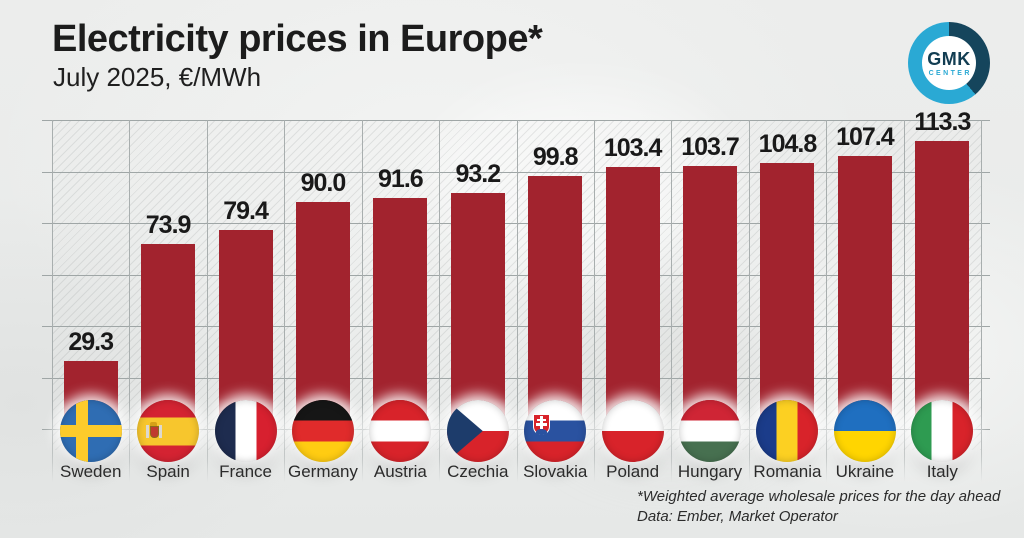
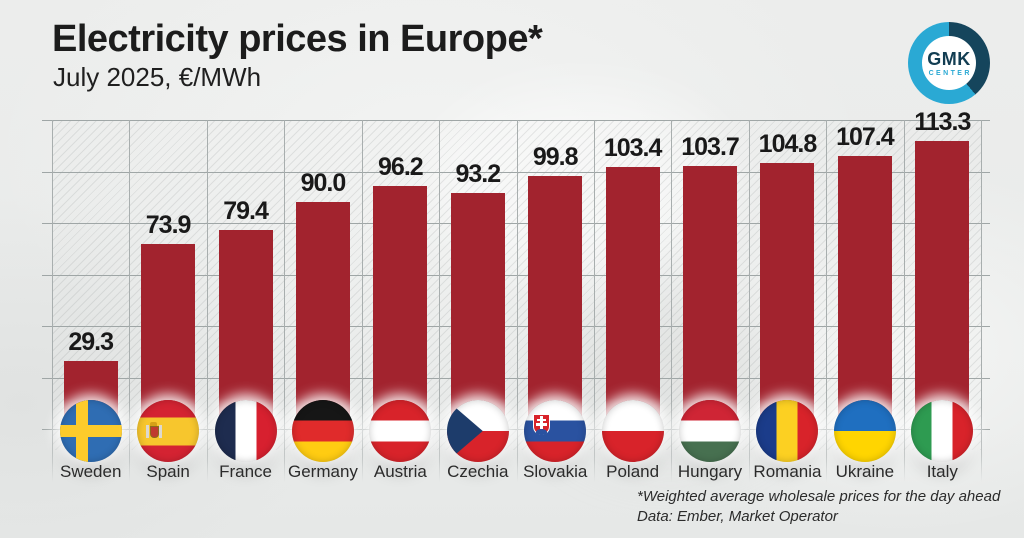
Austria: 91.6 -> 96.2
